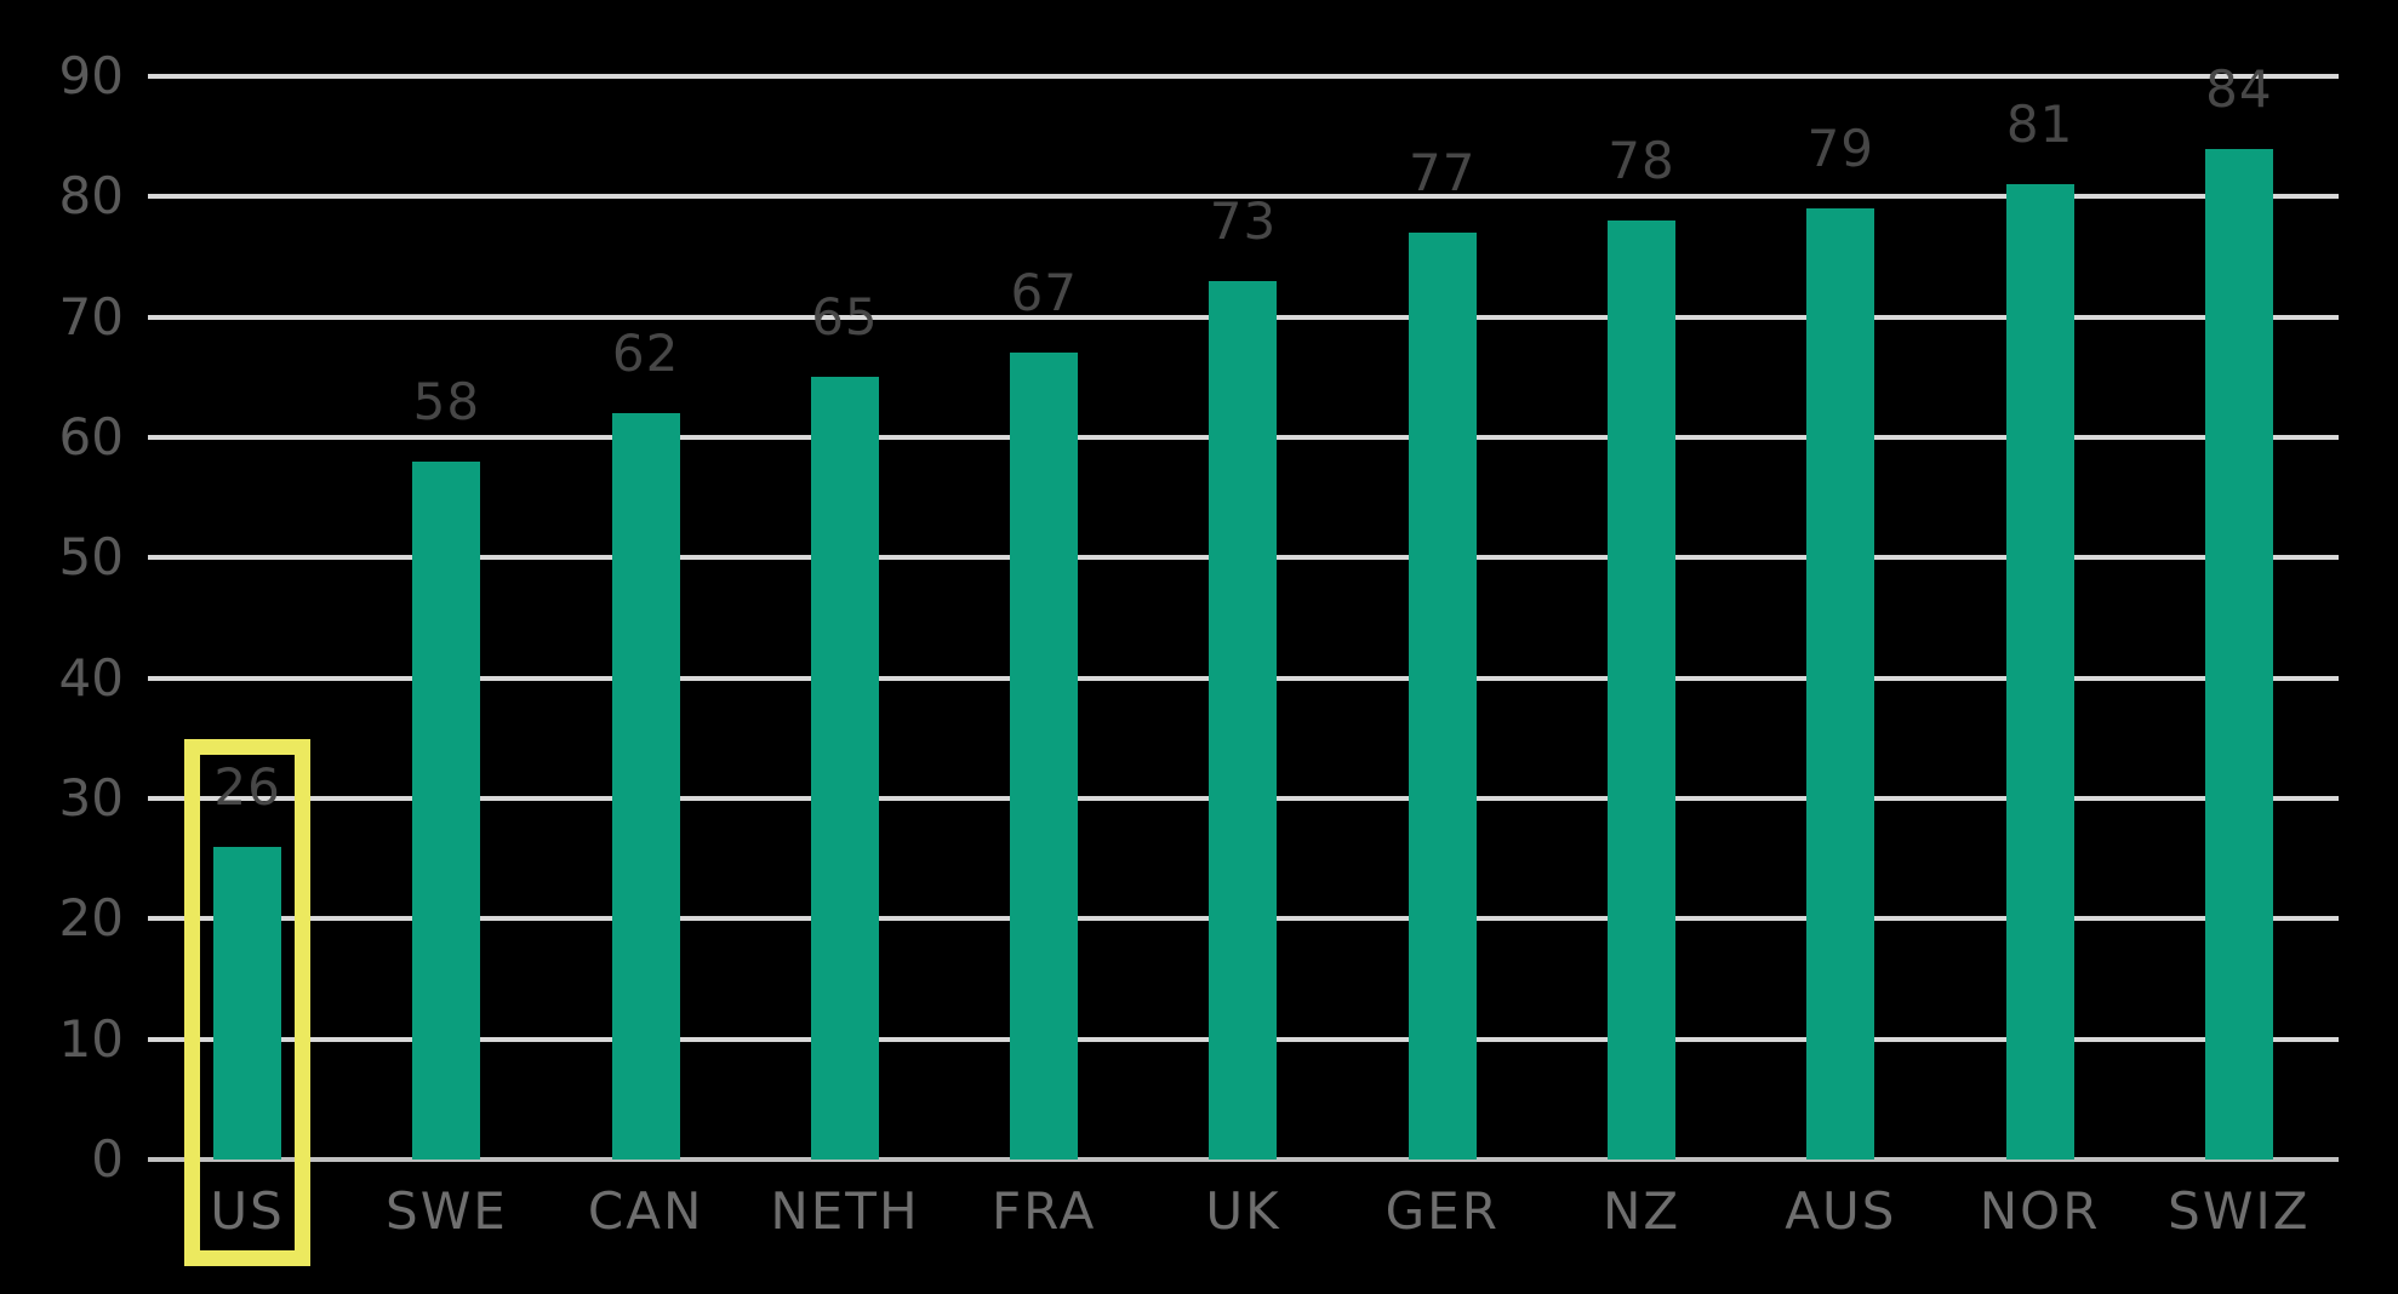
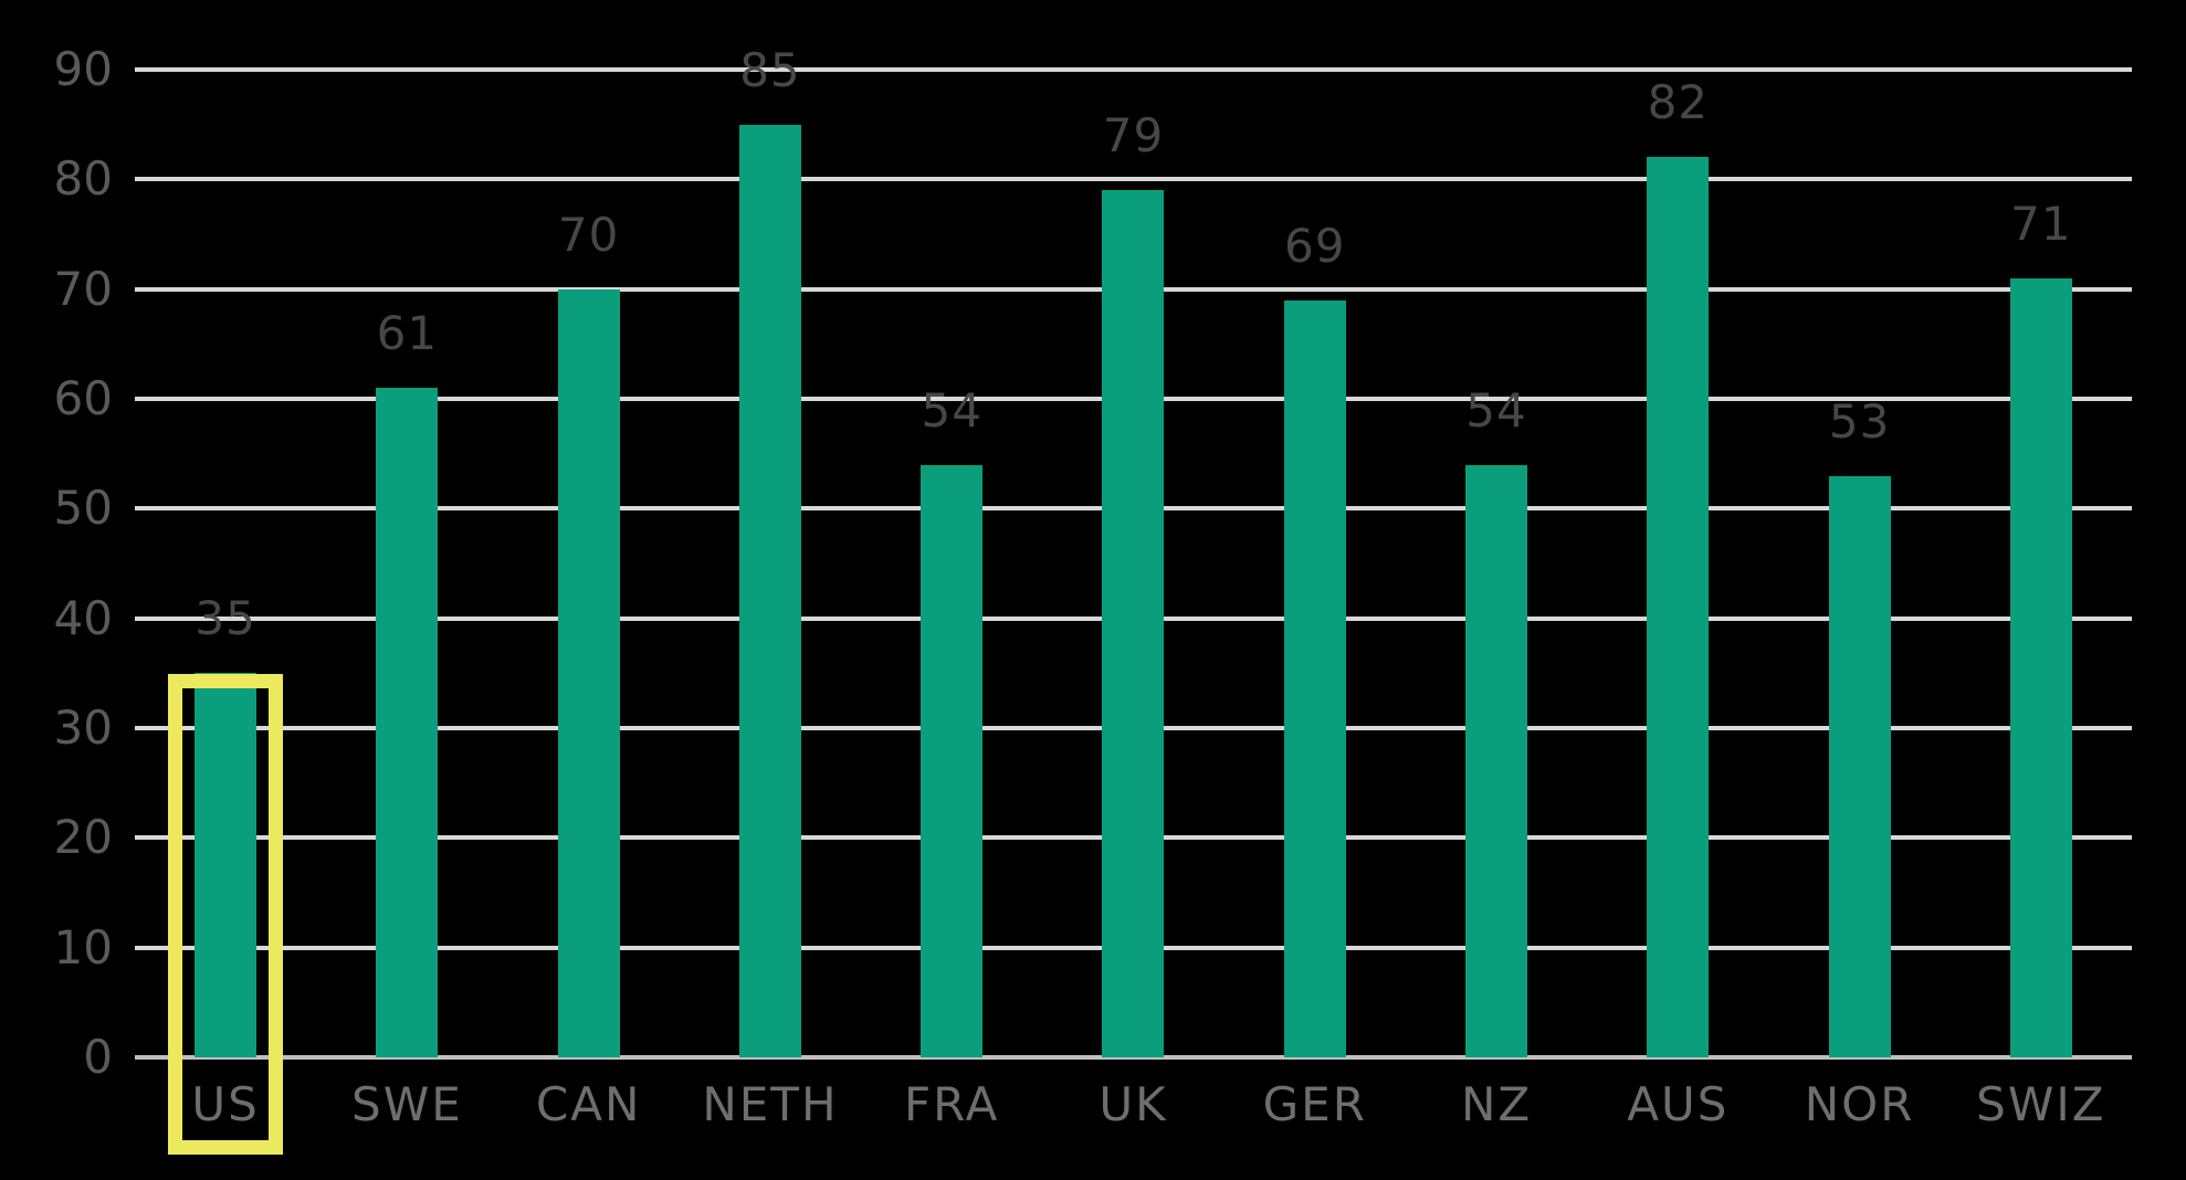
US: 26 -> 35
SWE: 58 -> 61
CAN: 62 -> 70
NETH: 65 -> 85
FRA: 67 -> 54
UK: 73 -> 79
GER: 77 -> 69
NZ: 78 -> 54
AUS: 79 -> 82
NOR: 81 -> 53
SWIZ: 84 -> 71
